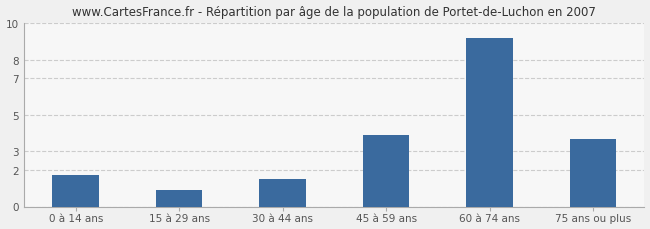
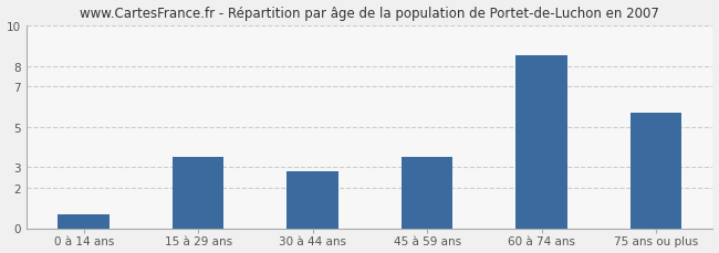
0 à 14 ans: 1.7 -> 0.7
15 à 29 ans: 0.9 -> 3.5
30 à 44 ans: 1.5 -> 2.8
45 à 59 ans: 3.9 -> 3.5
60 à 74 ans: 9.2 -> 8.5
75 ans ou plus: 3.7 -> 5.7
